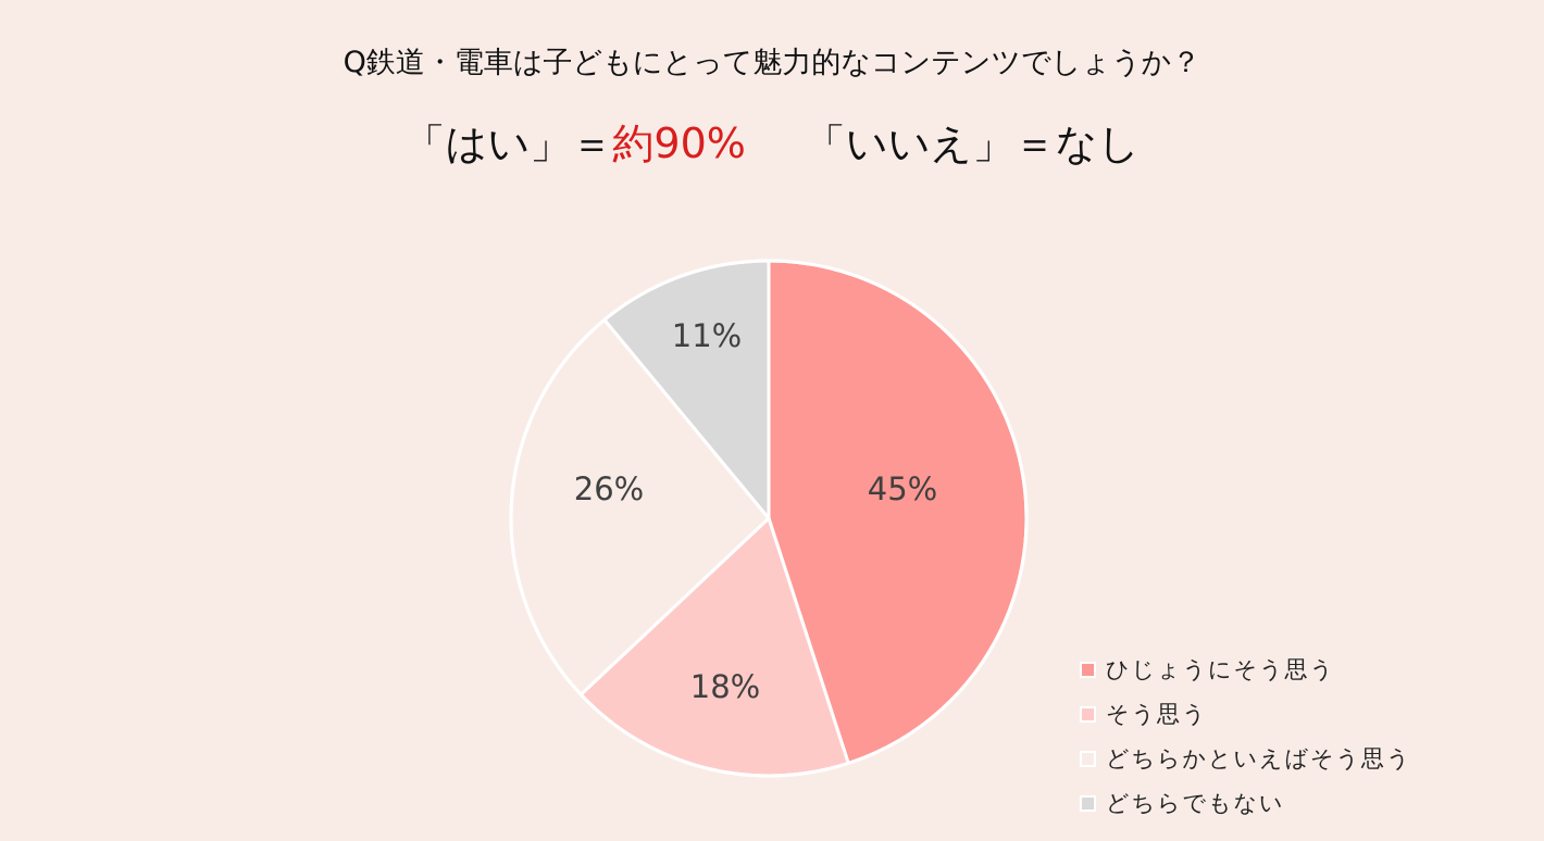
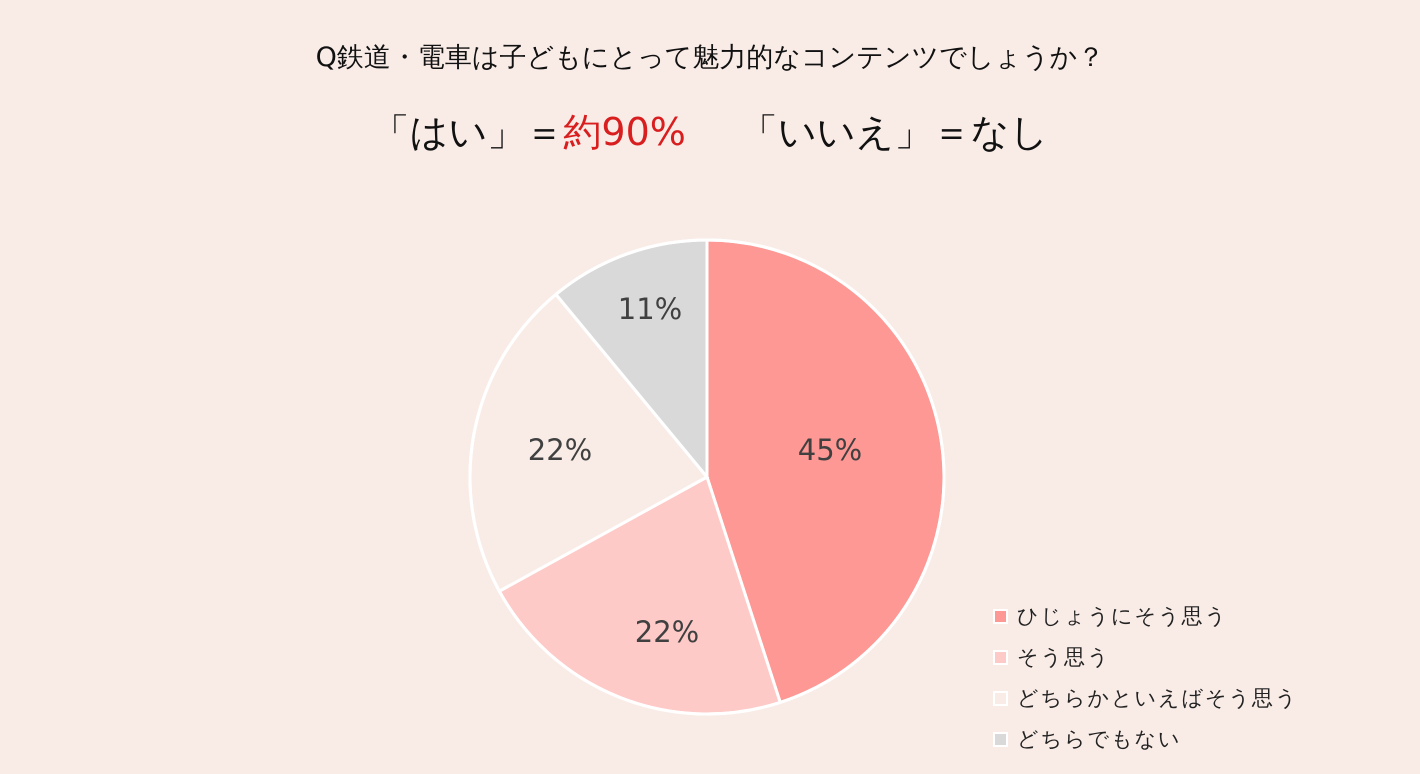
そう思う: 18% -> 22%
どちらかといえばそう思う: 26% -> 22%
